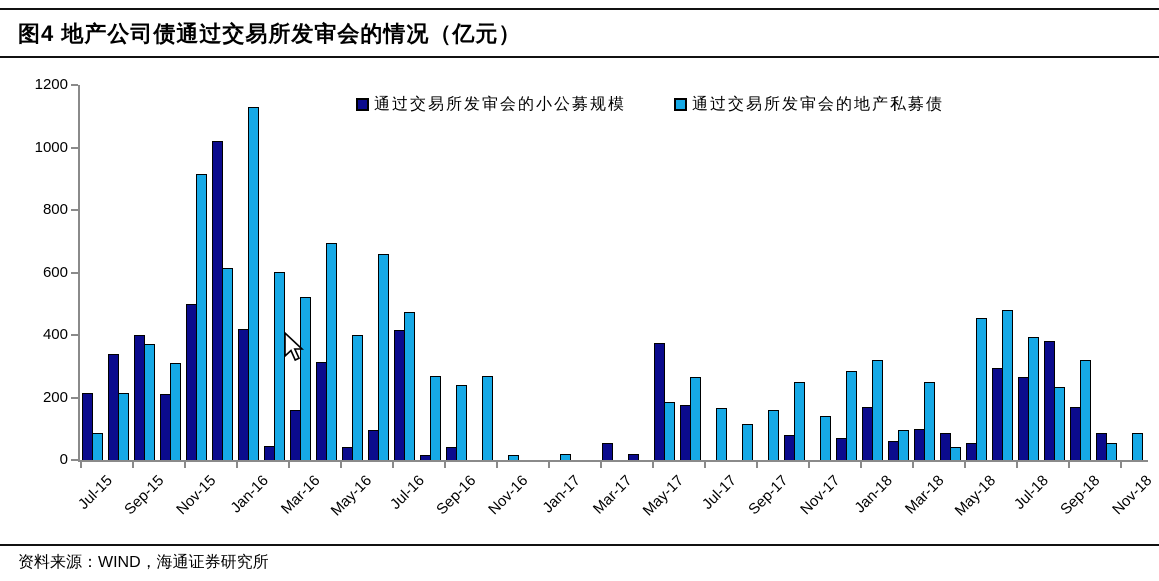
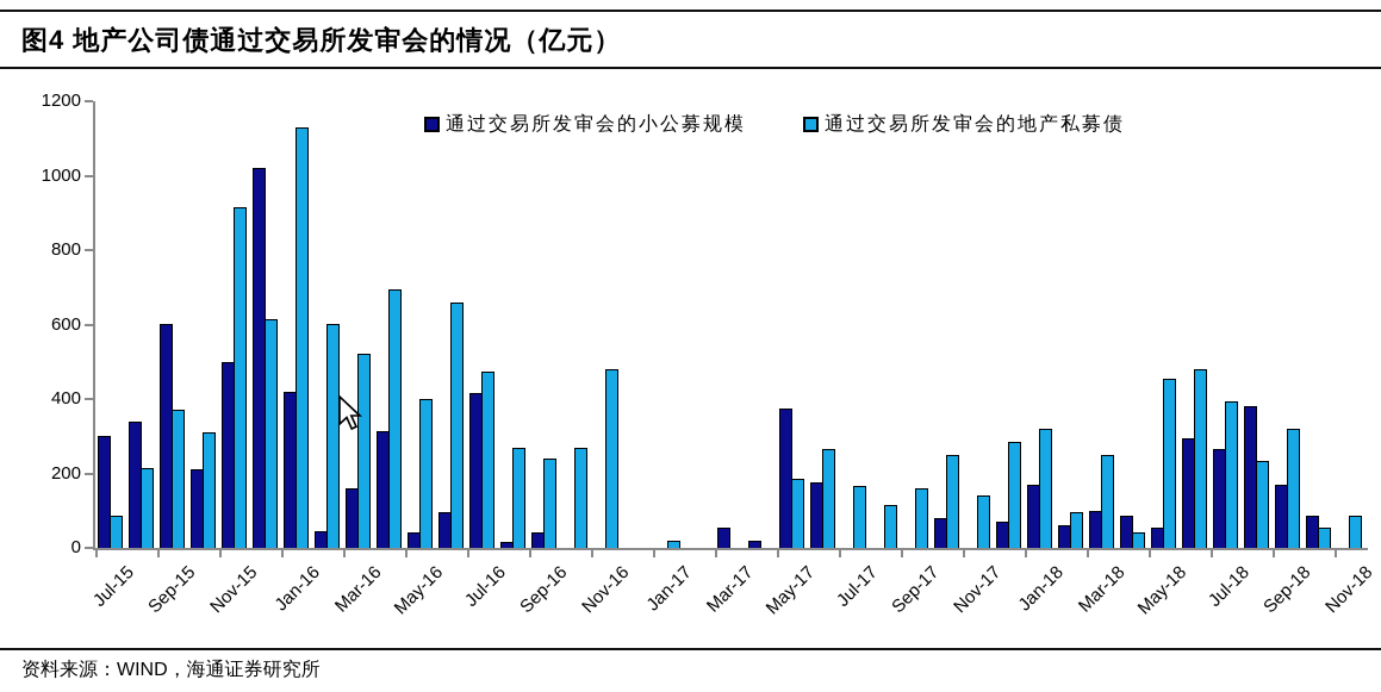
通过交易所发审会的小公募规模/Jul-15: 220 -> 300
通过交易所发审会的小公募规模/Sep-15: 400 -> 600
通过交易所发审会的地产私募债/Nov-16: 20 -> 480
